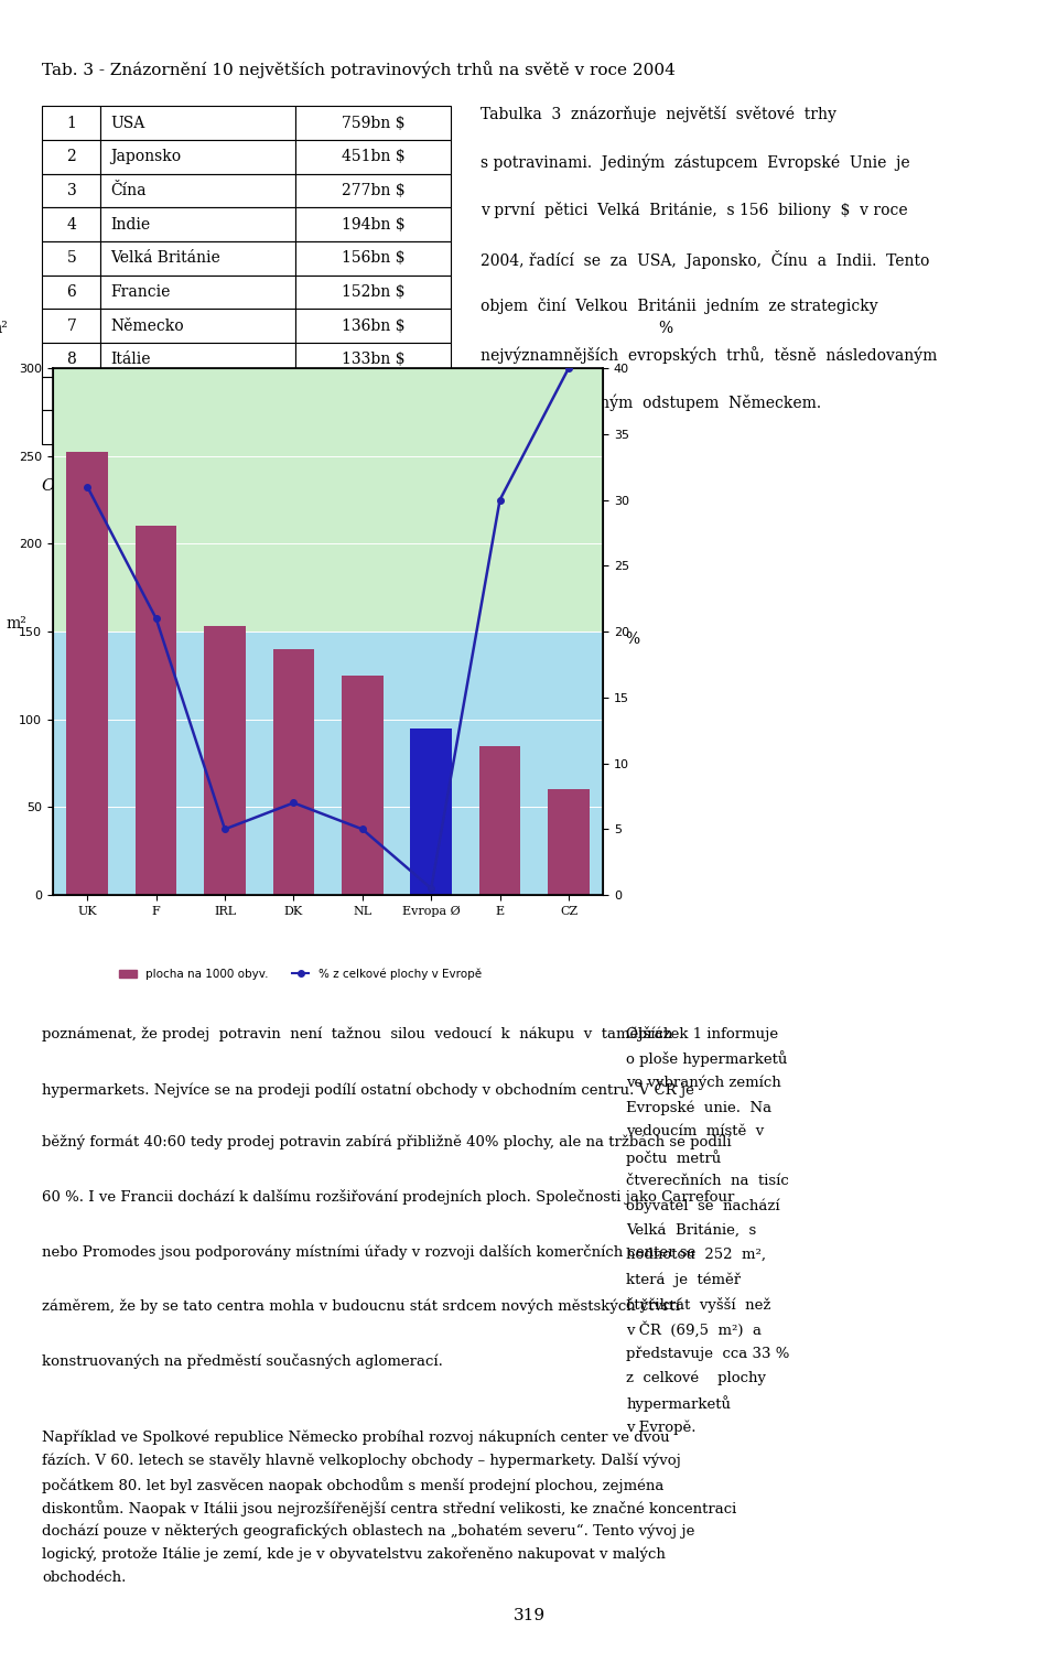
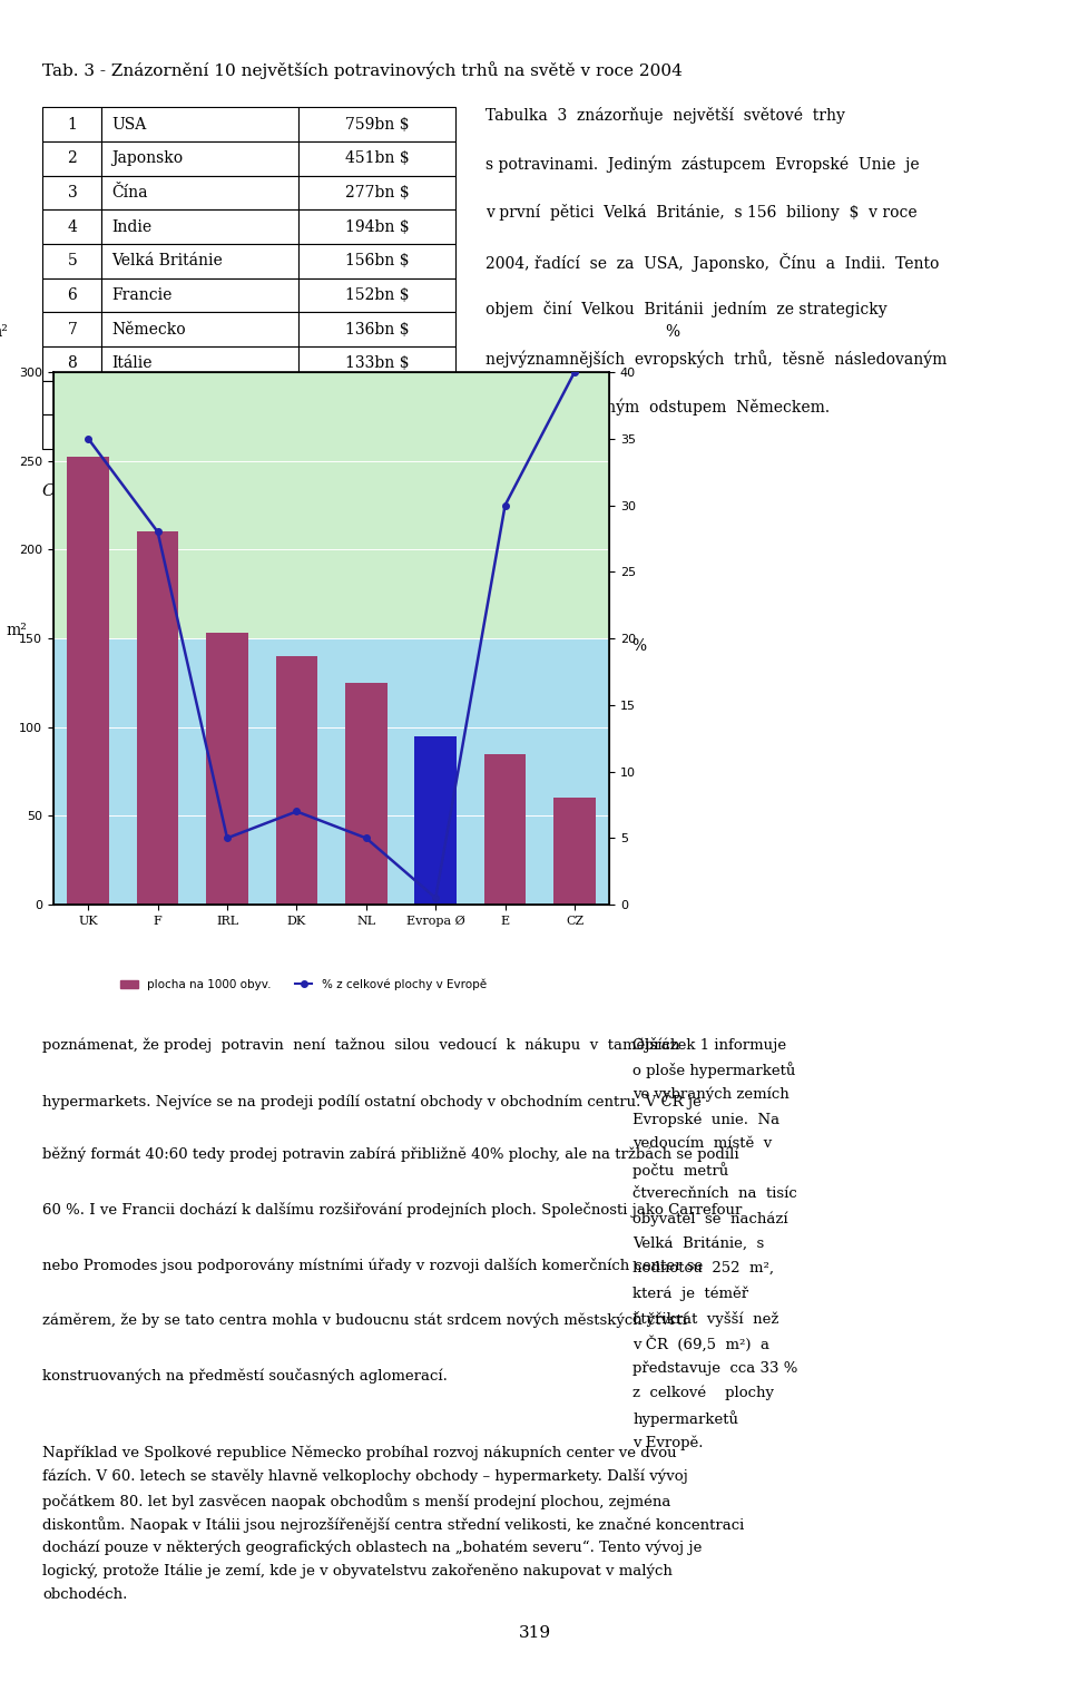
% z celkové plochy v Evropě/UK: 31.0 -> 35.0
% z celkové plochy v Evropě/F: 21.0 -> 28.0
